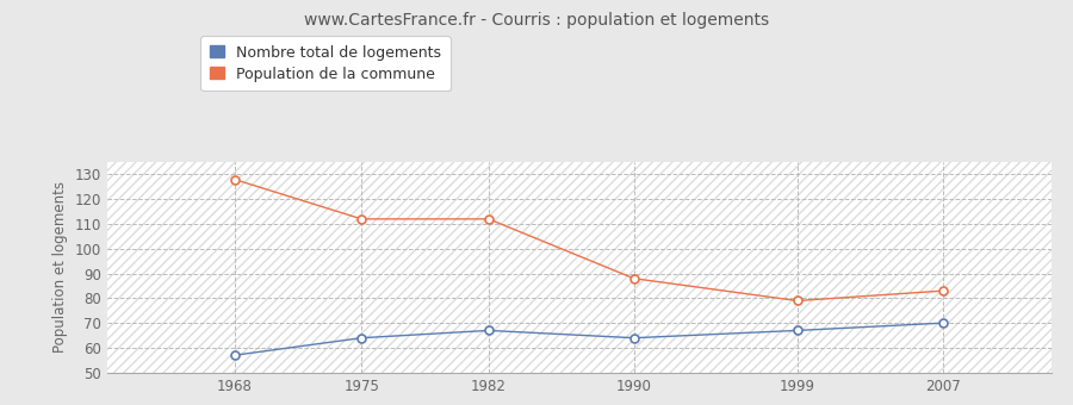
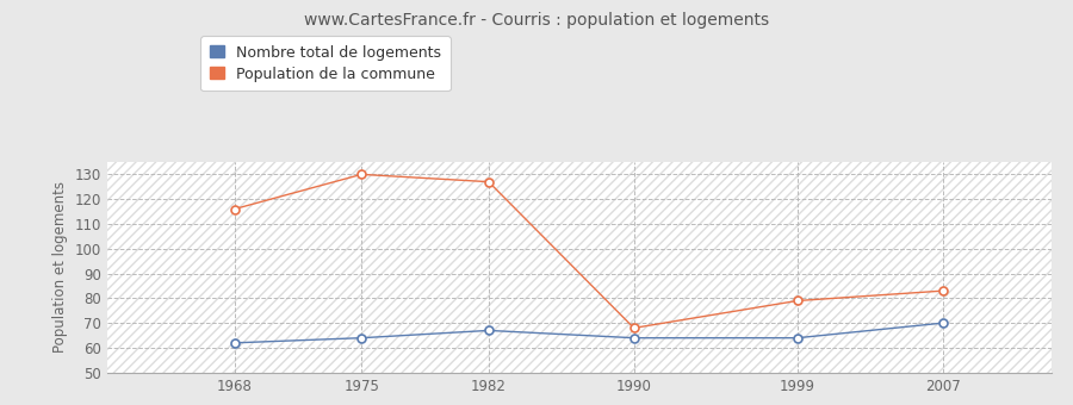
Nombre total de logements/1968: 57 -> 62
Population de la commune/1968: 128 -> 116
Population de la commune/1975: 112 -> 130
Population de la commune/1982: 112 -> 127
Population de la commune/1990: 88 -> 68
Nombre total de logements/1999: 67 -> 64
